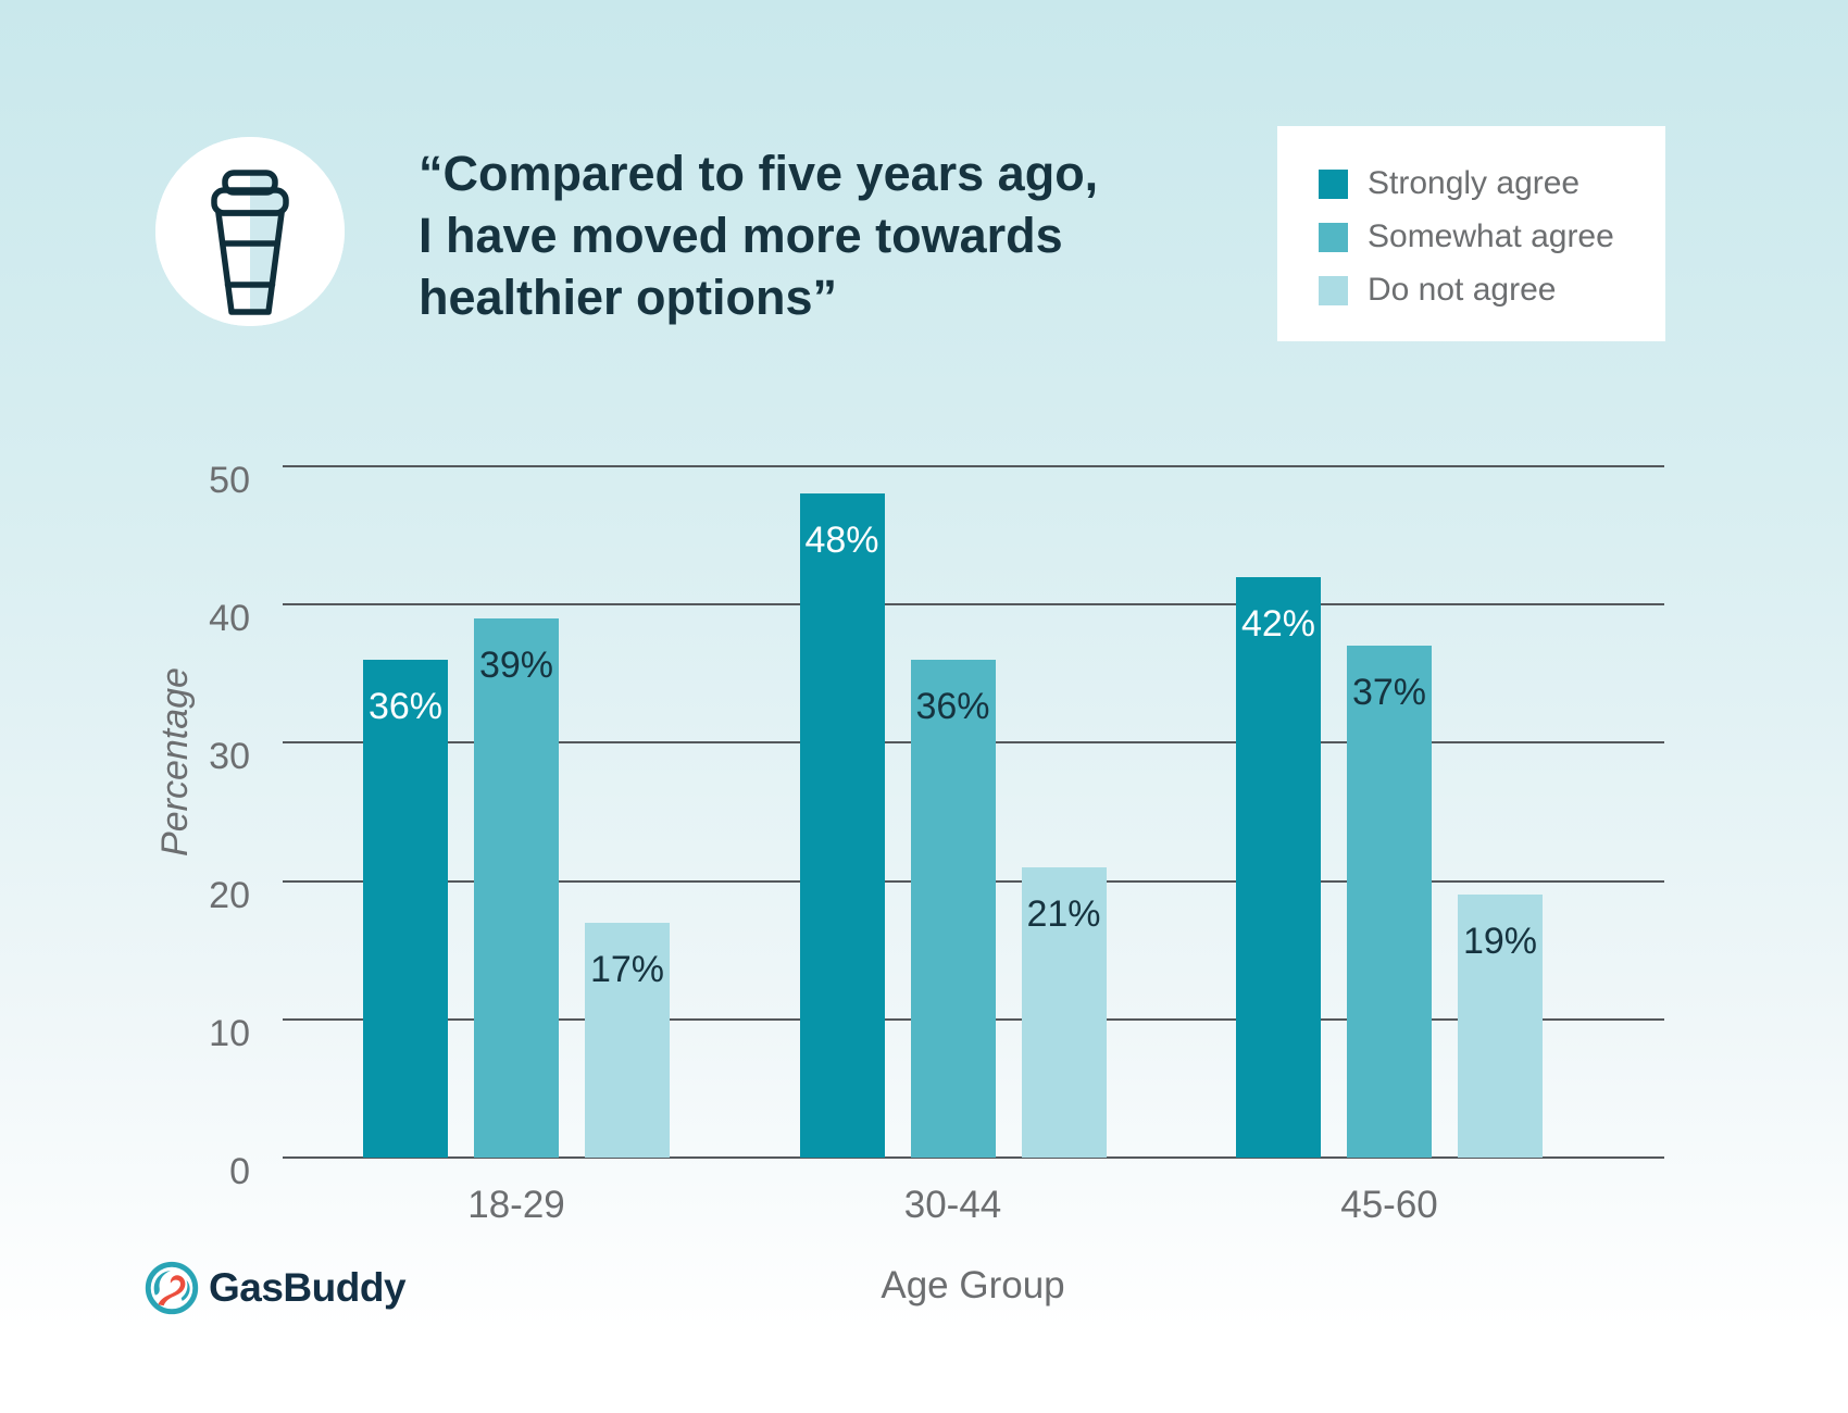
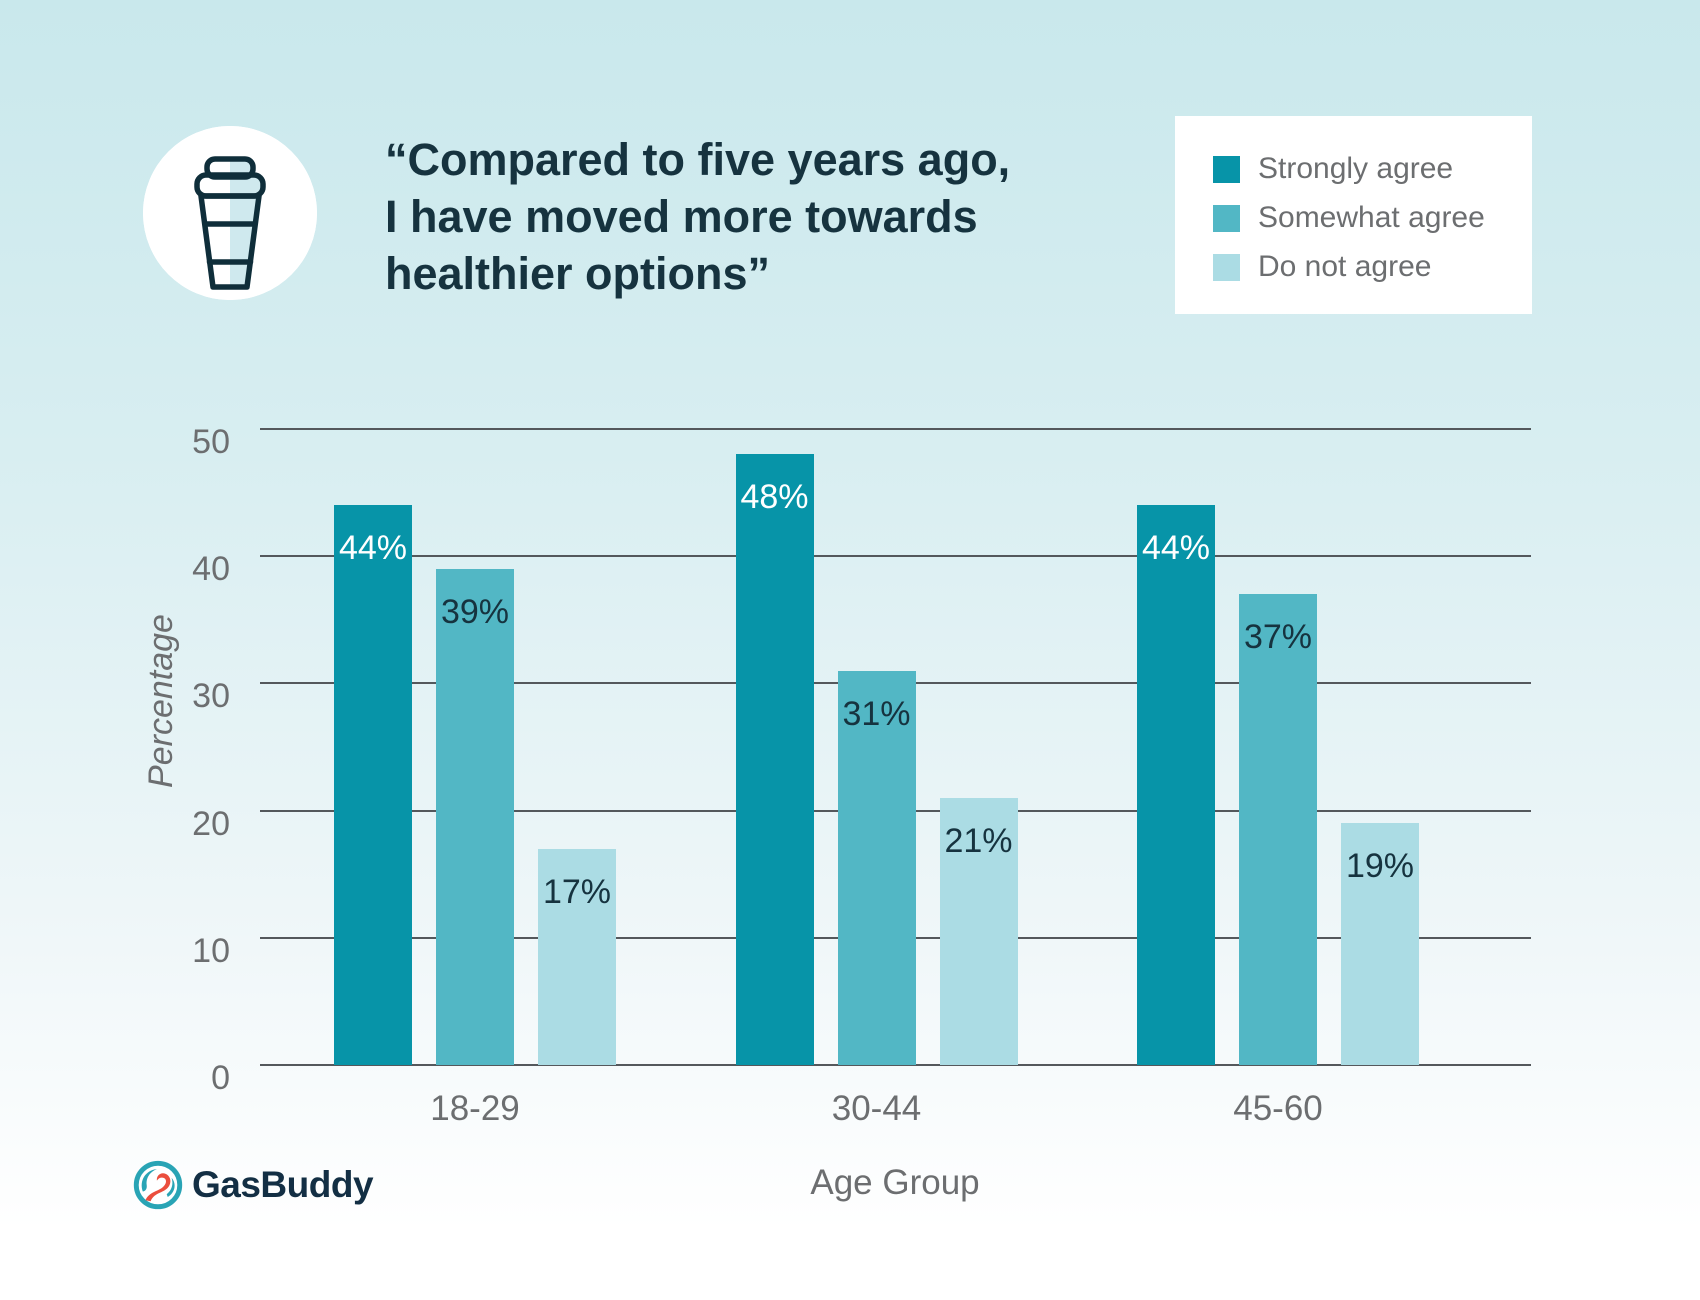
Strongly agree/18-29: 36% -> 44%
Somewhat agree/30-44: 36% -> 31%
Strongly agree/45-60: 42% -> 44%
